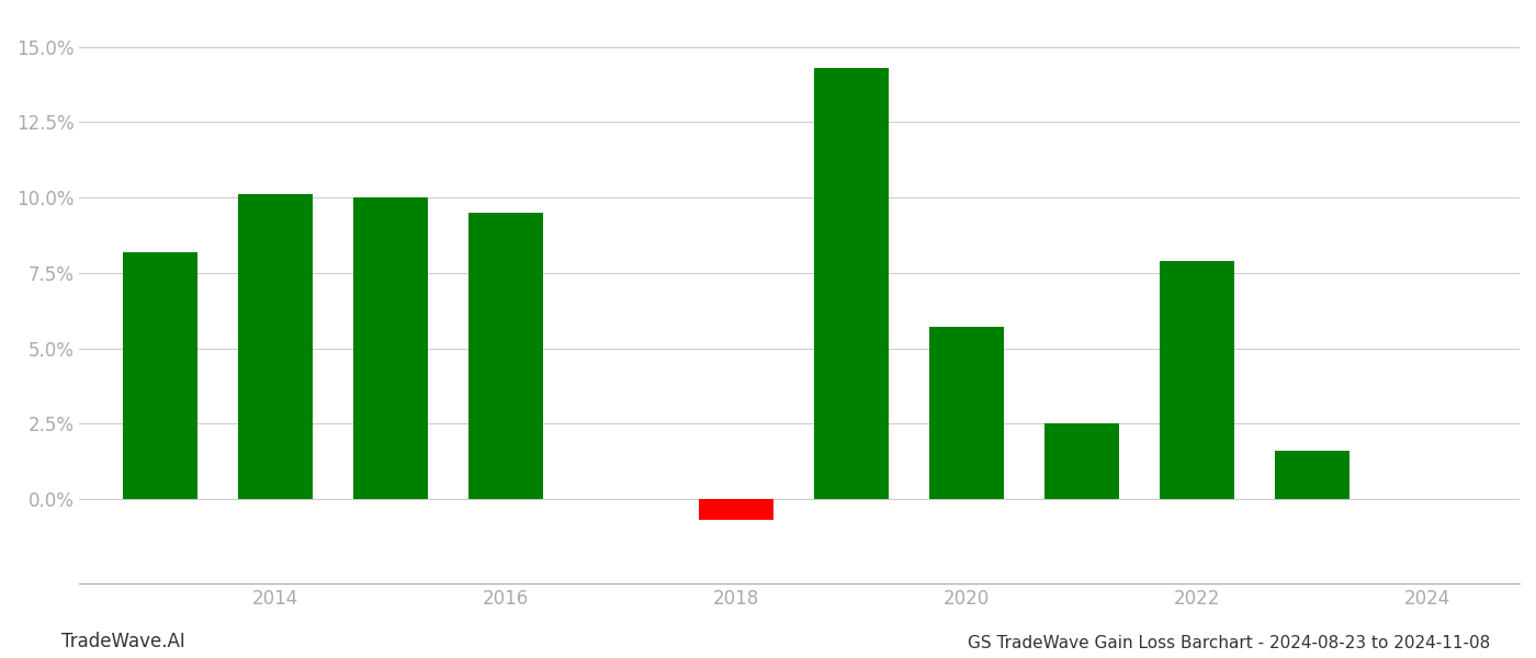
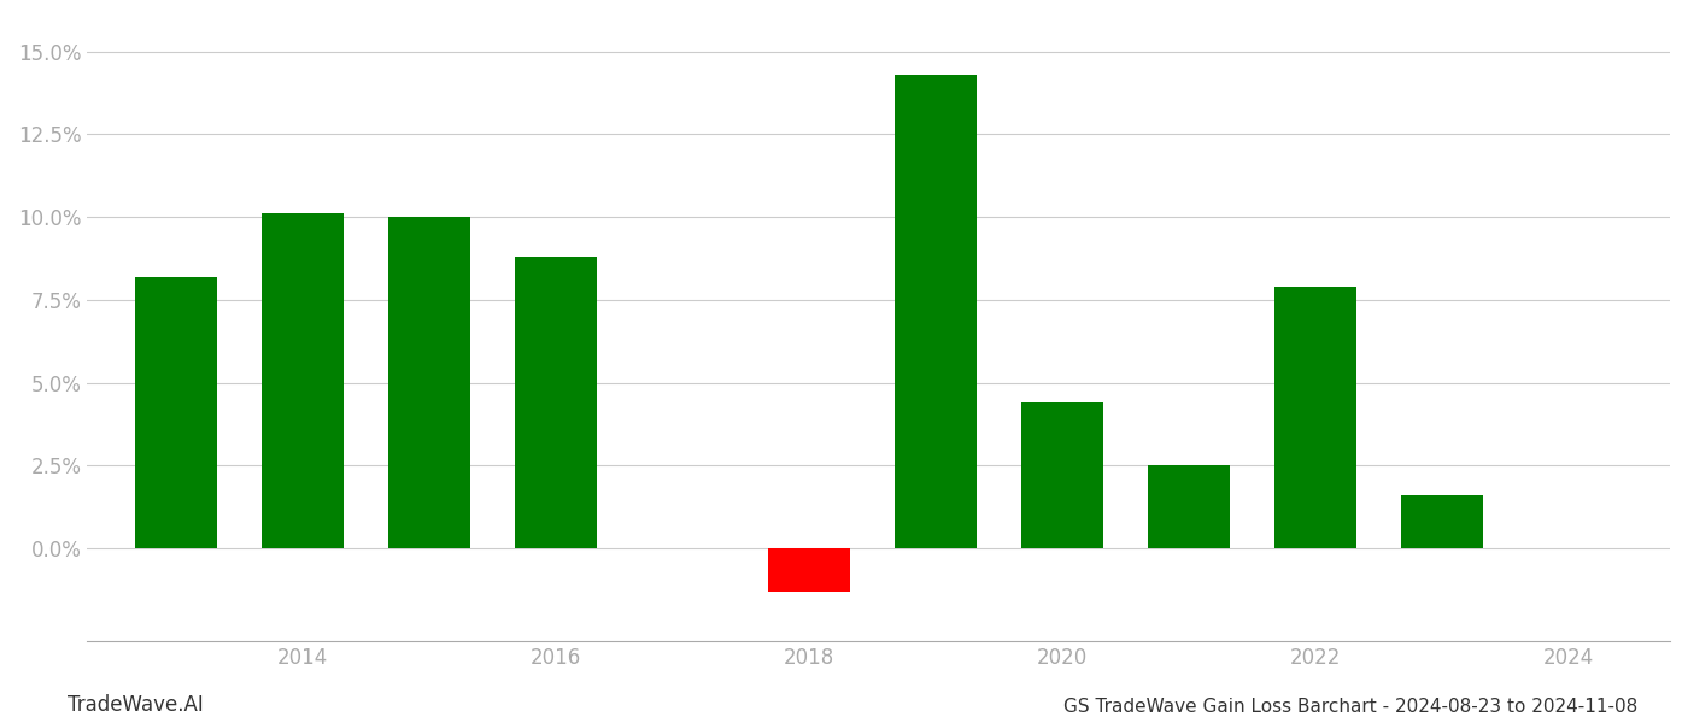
2016: 9.5% -> 8.8%
2018: -0.7% -> -1.3%
2020: 5.7% -> 4.4%
